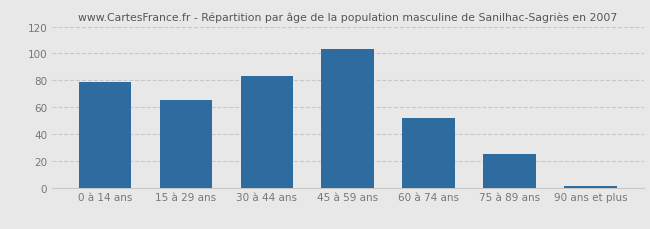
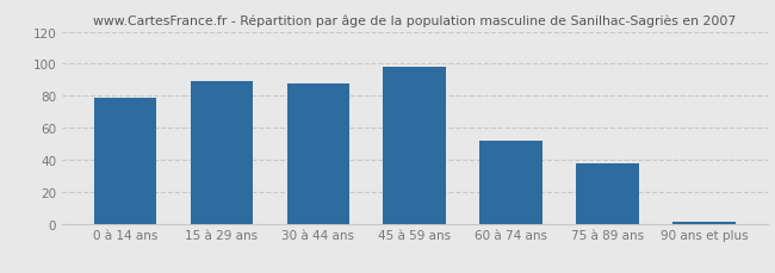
15 à 29 ans: 65 -> 89
30 à 44 ans: 83 -> 88
45 à 59 ans: 103 -> 98
75 à 89 ans: 25 -> 38
